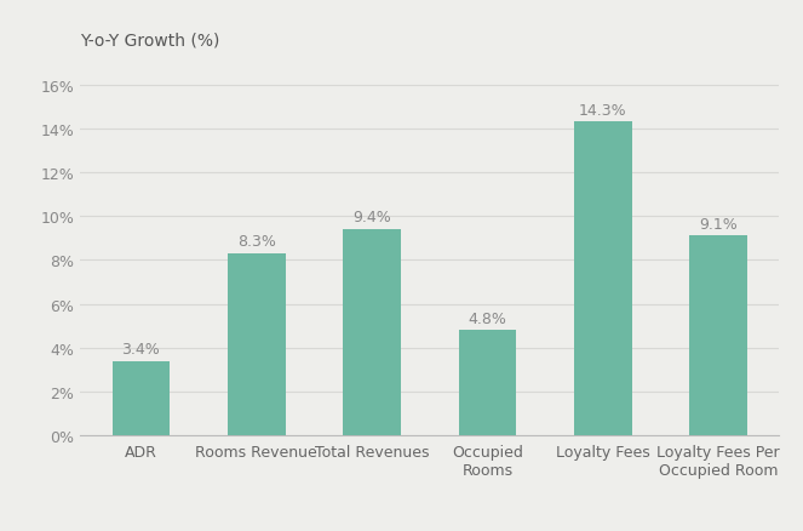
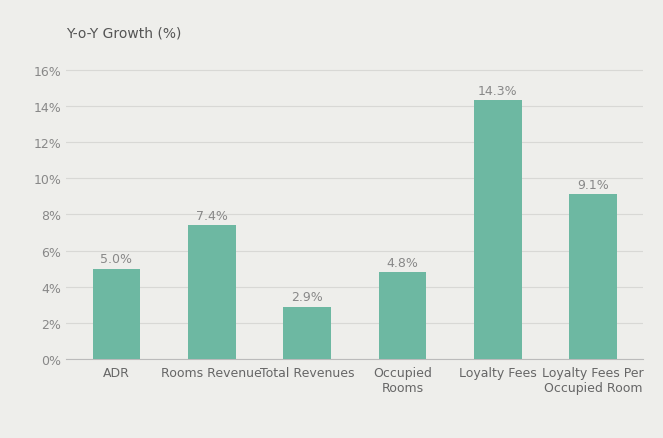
ADR: 3.4% -> 5.0%
Rooms Revenue: 8.3% -> 7.4%
Total Revenues: 9.4% -> 2.9%
